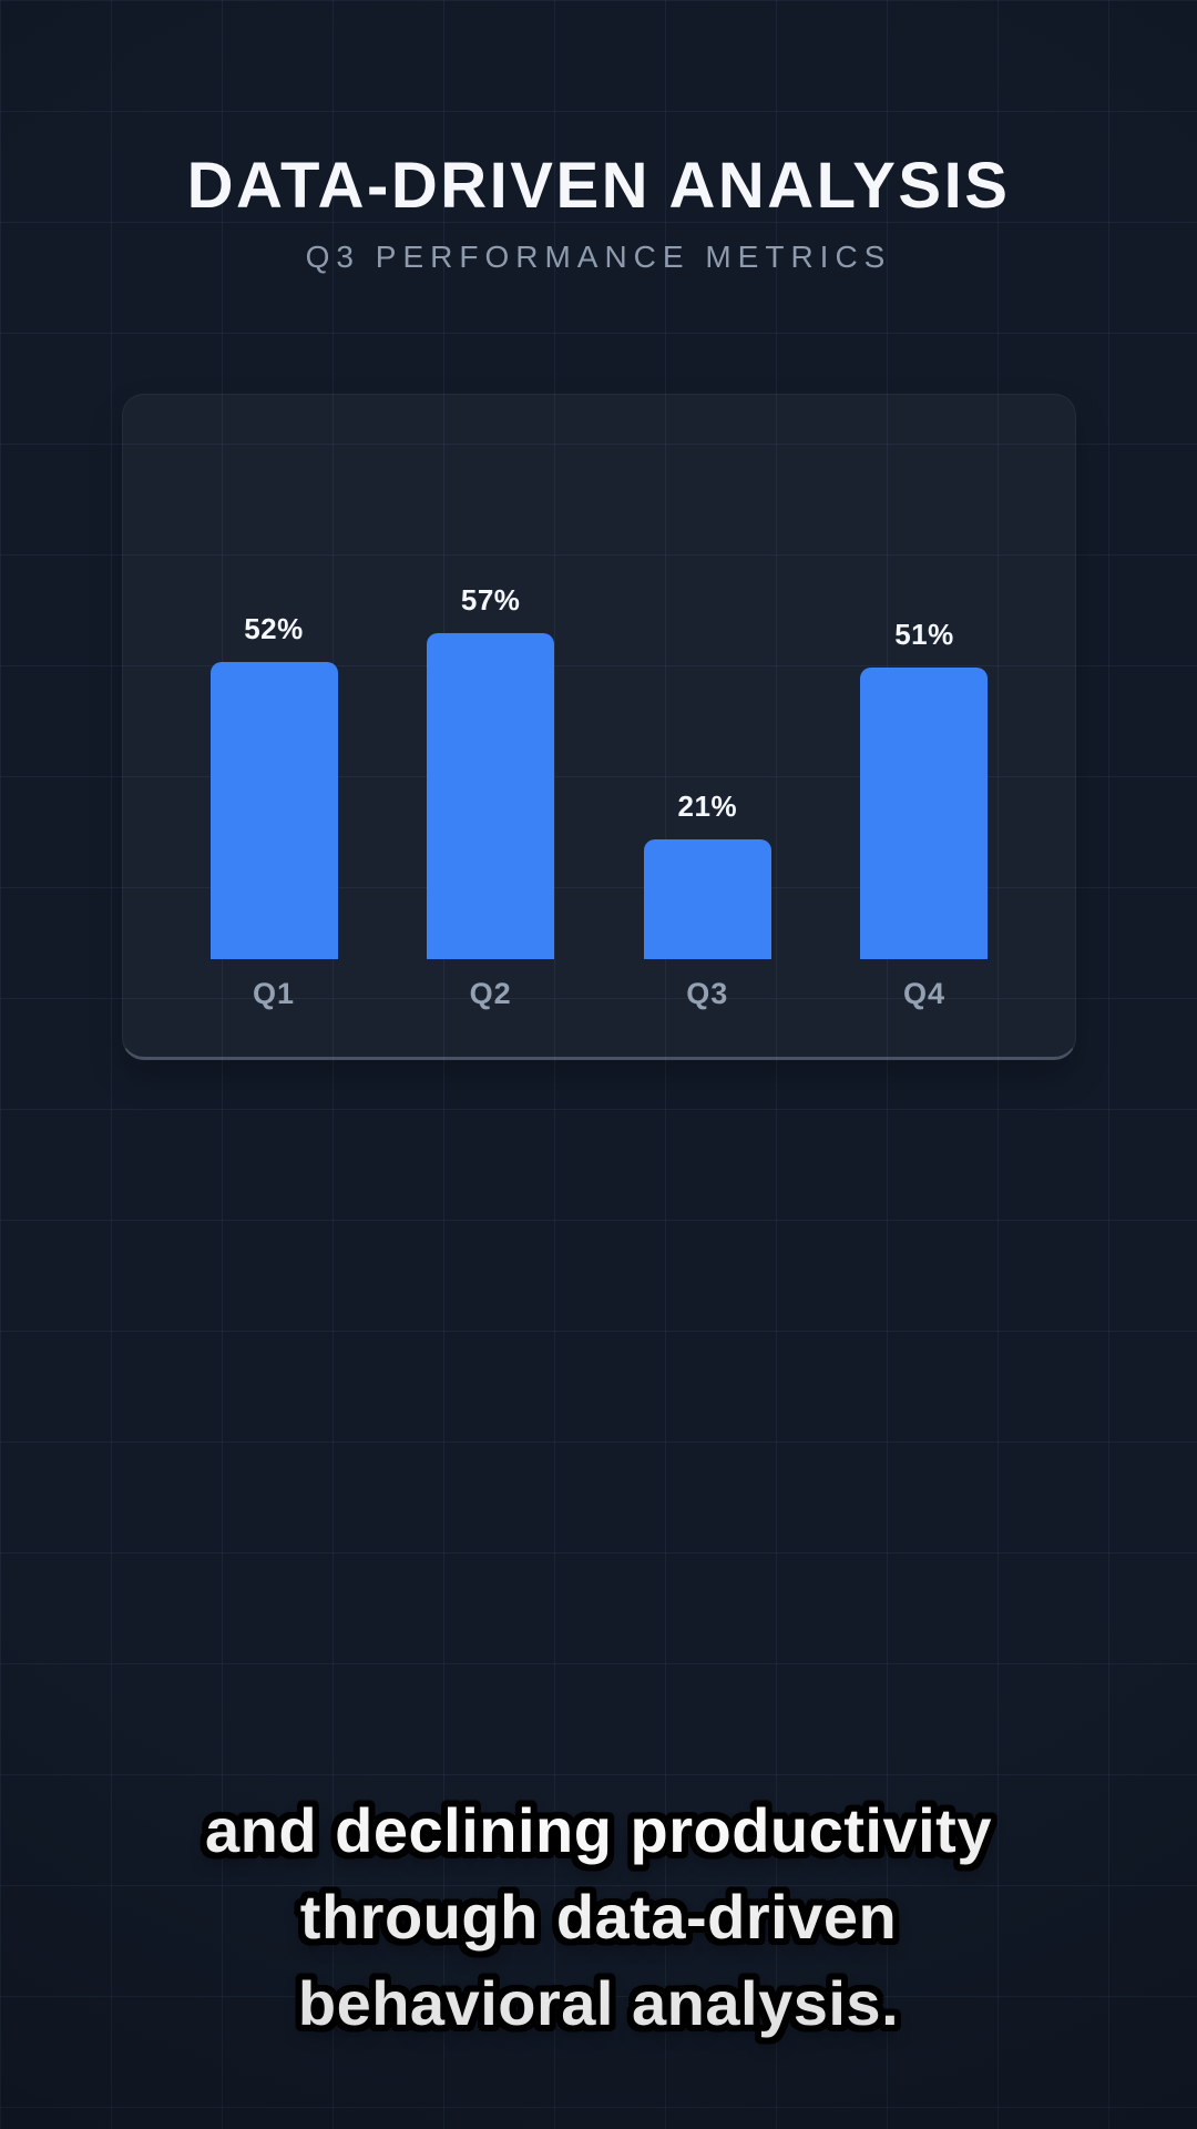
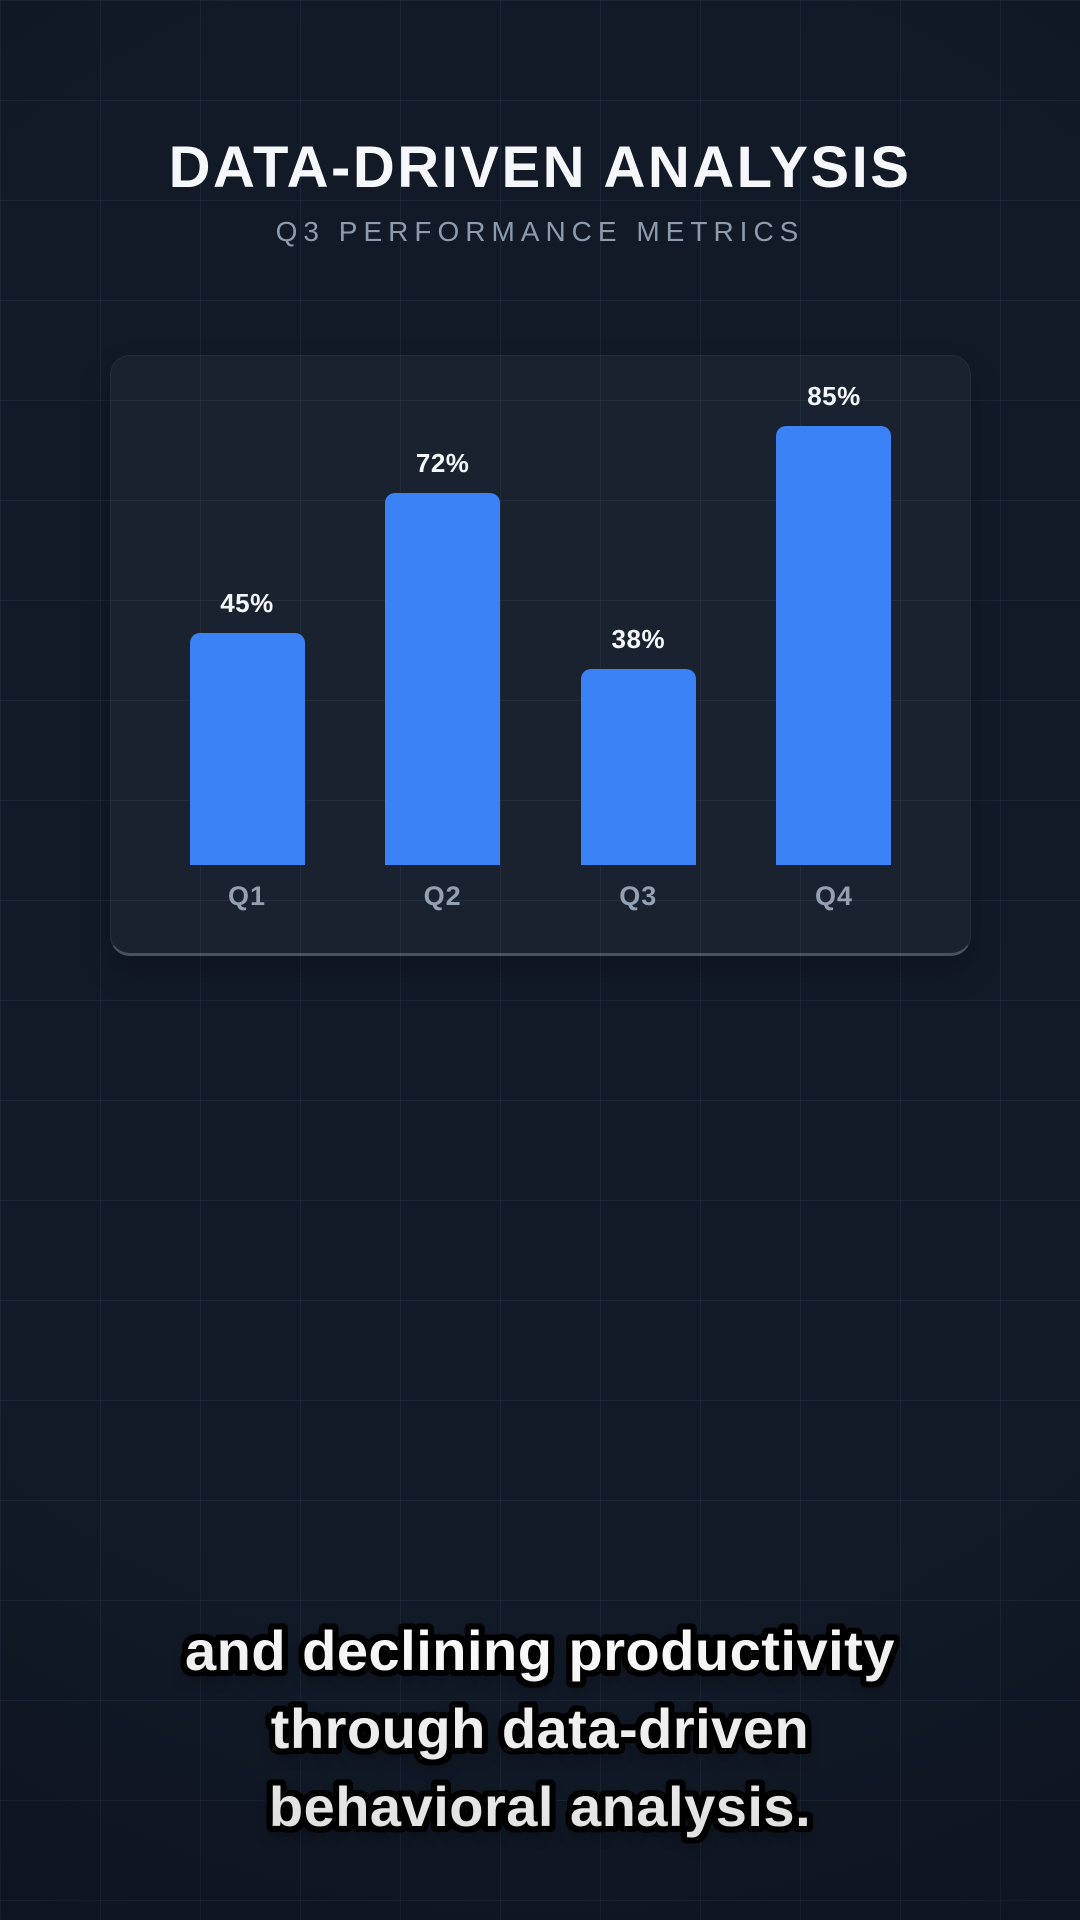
Q1: 52% -> 45%
Q2: 57% -> 72%
Q3: 21% -> 38%
Q4: 51% -> 85%
